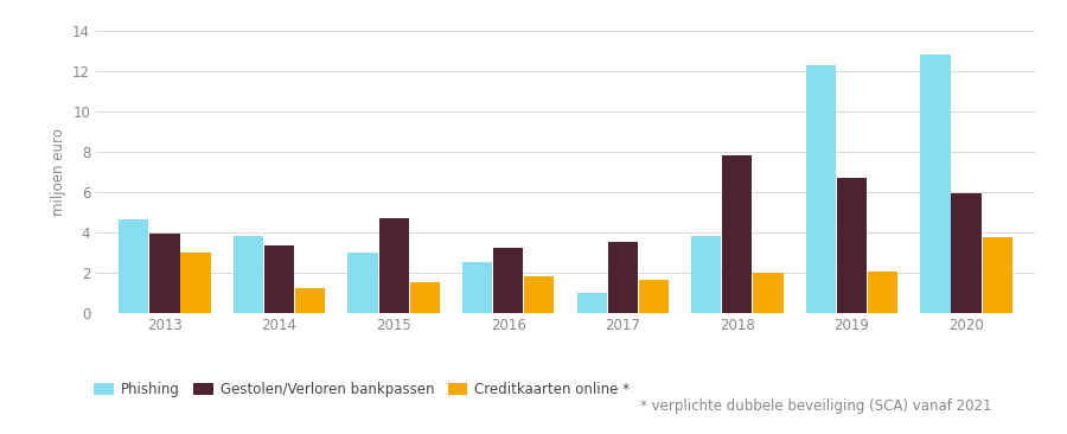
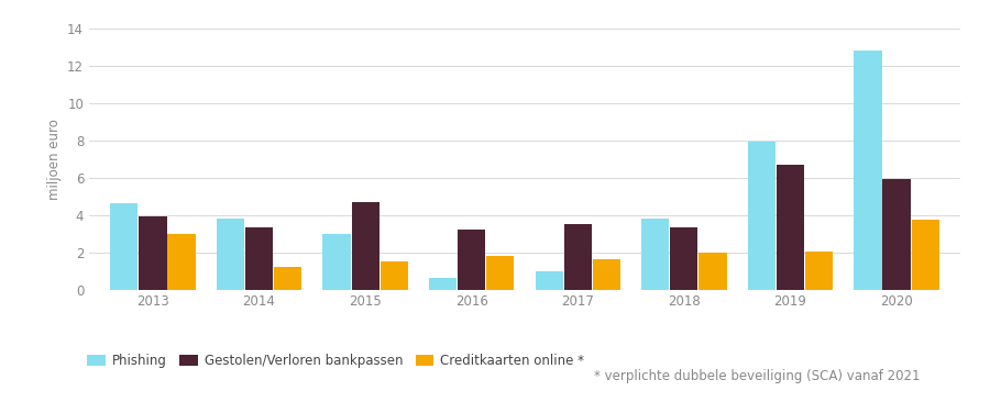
Phishing/2016: 2.5 -> 0.6
Gestolen/Verloren bankpassen/2018: 7.8 -> 3.3
Phishing/2019: 12.3 -> 7.9
